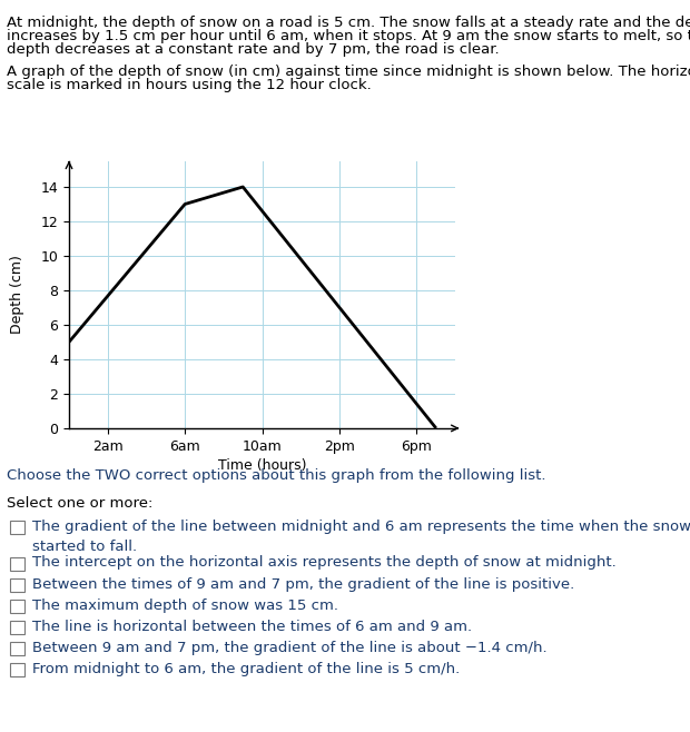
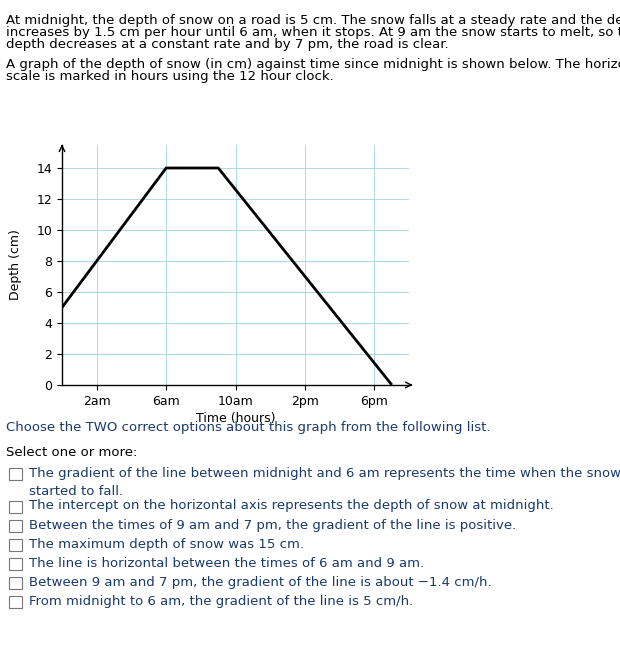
6am: 13 -> 14
